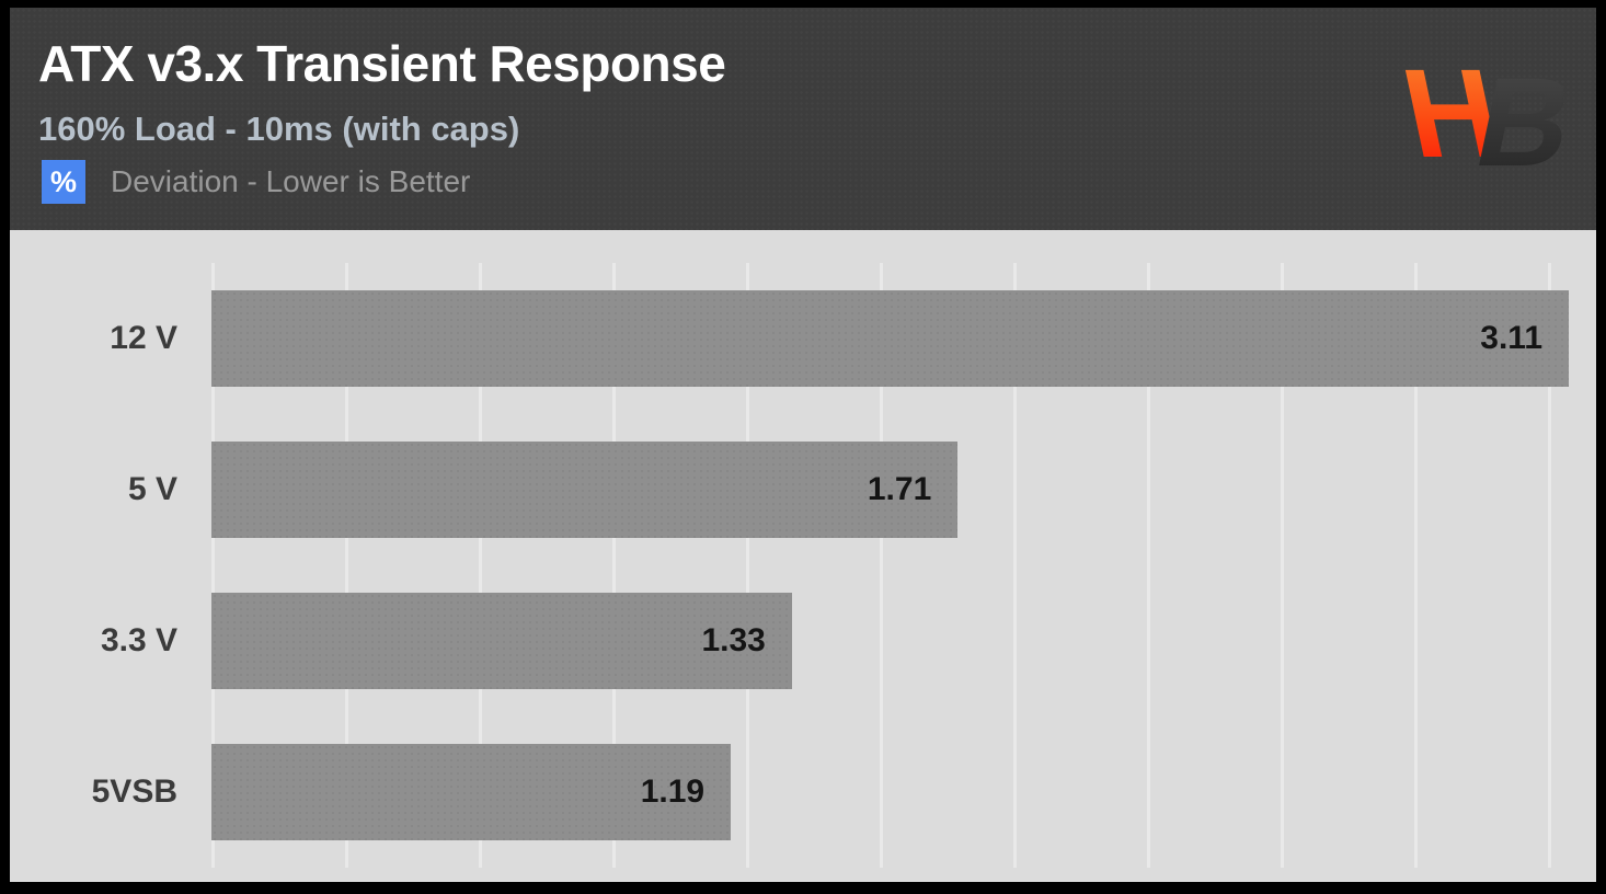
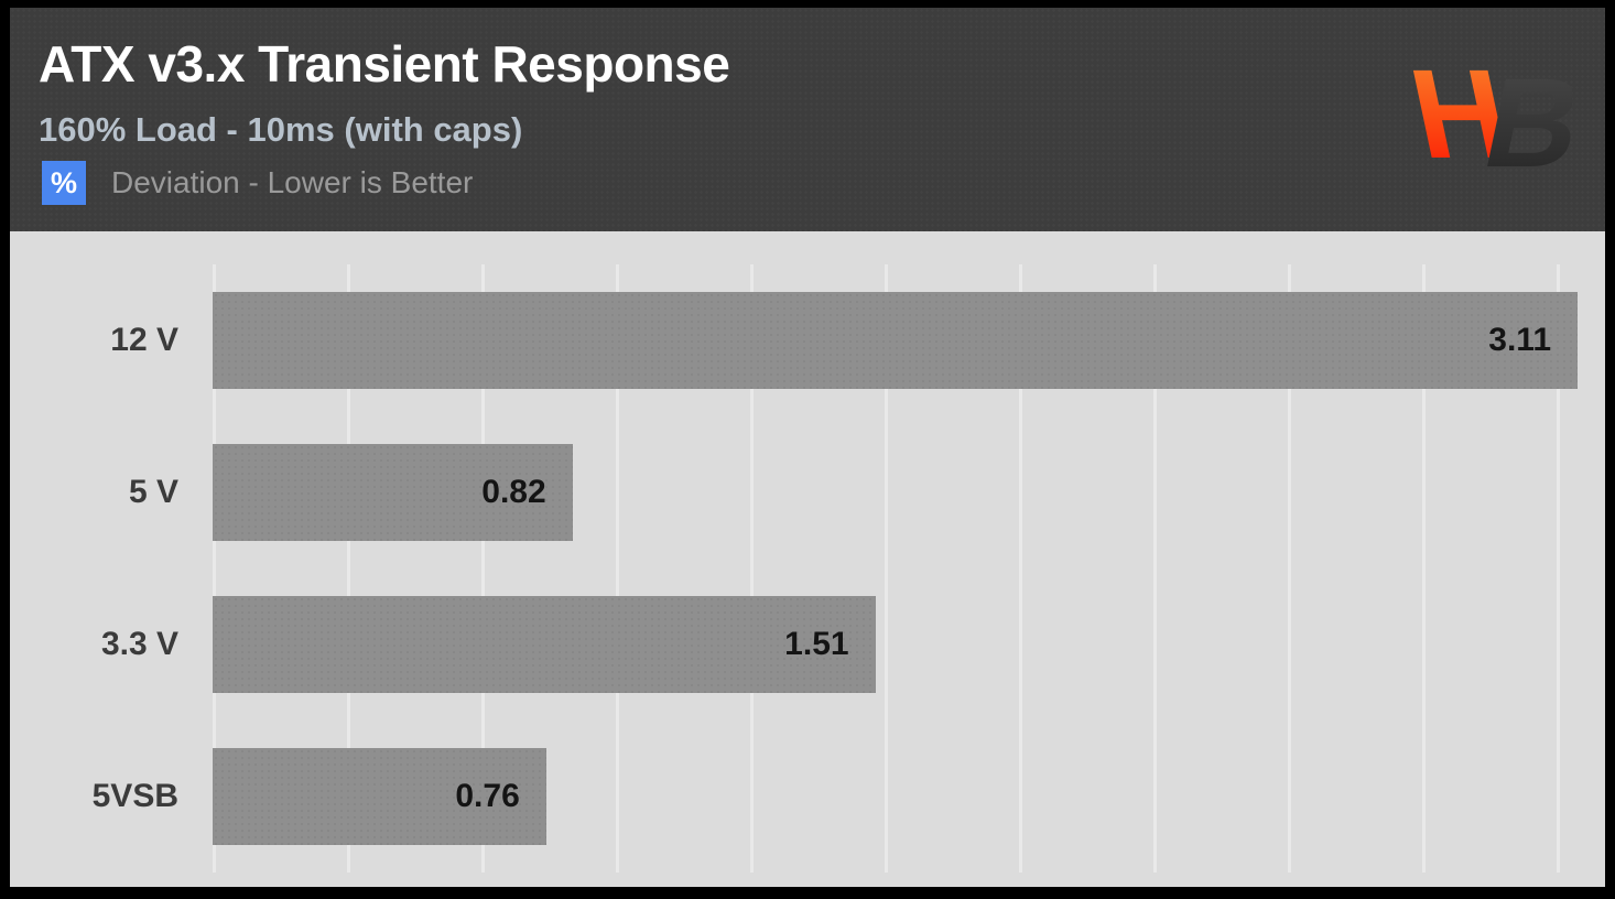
5 V: 1.71 -> 0.82
3.3 V: 1.33 -> 1.51
5VSB: 1.19 -> 0.76
